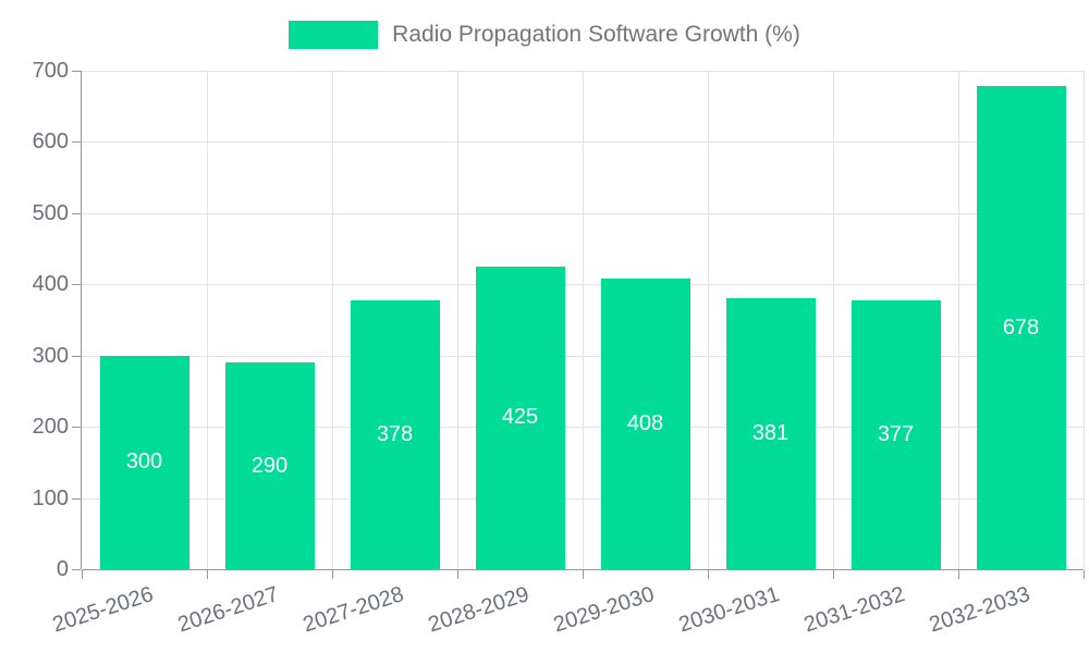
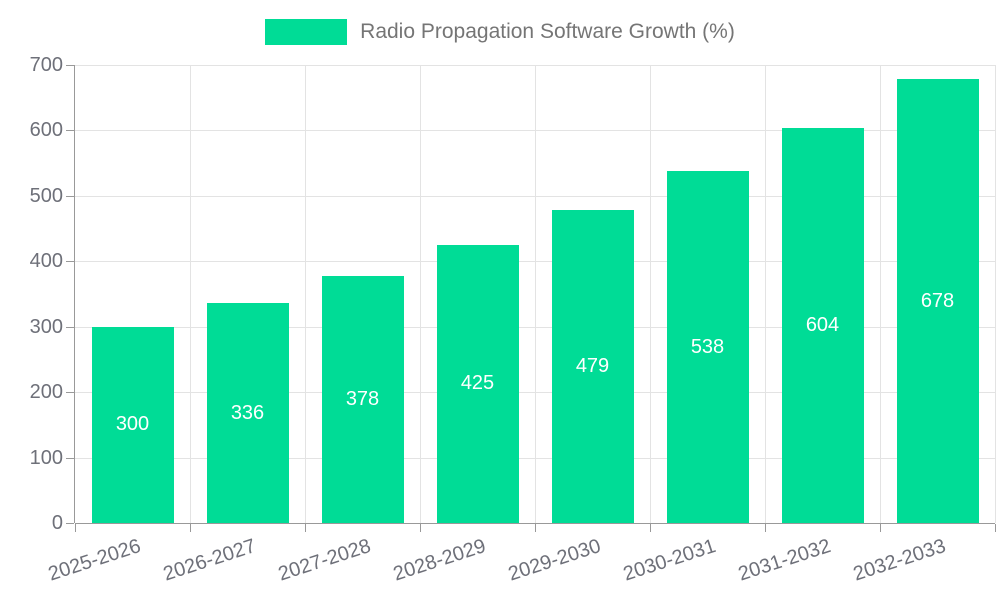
2026-2027: 290 -> 336
2029-2030: 408 -> 479
2030-2031: 381 -> 538
2031-2032: 377 -> 604
